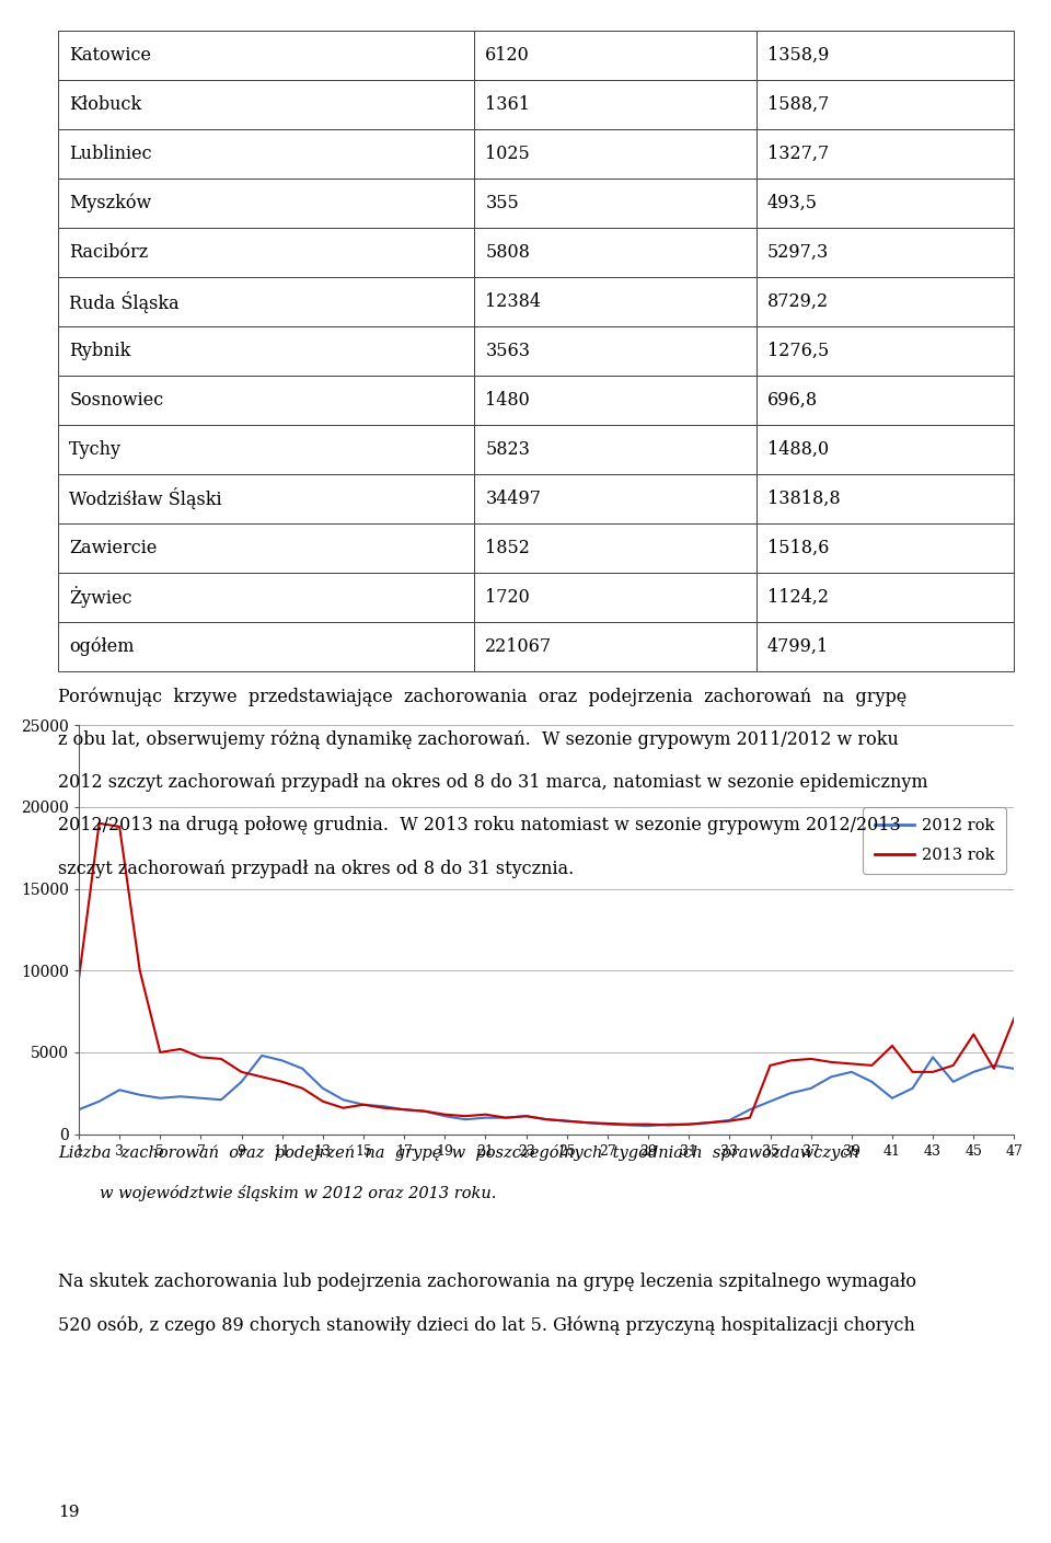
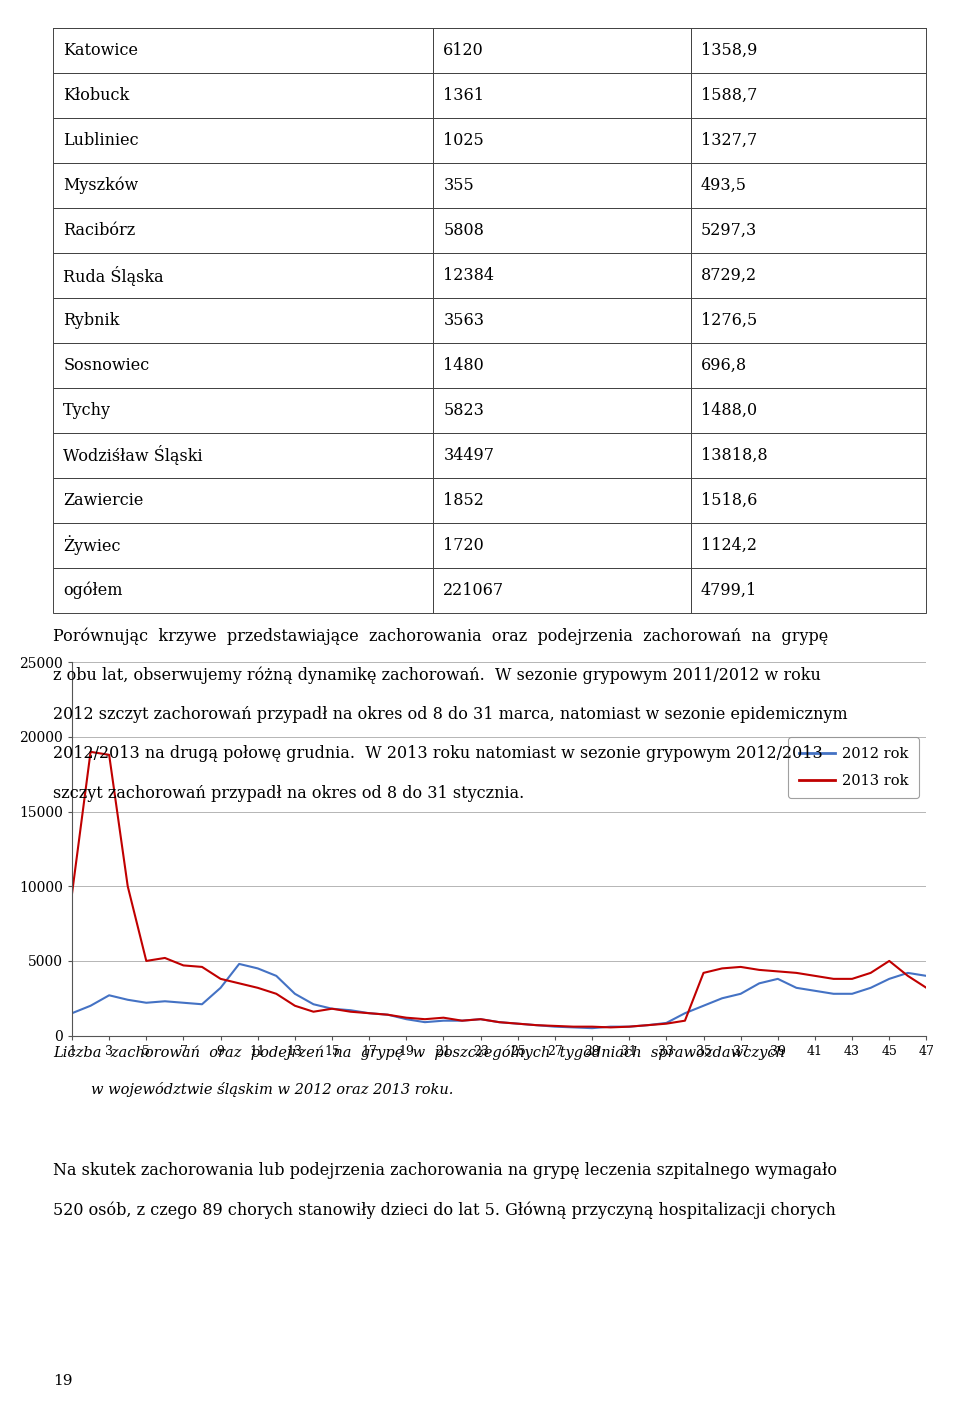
2012 rok/41: 2200 -> 3000
2013 rok/41: 5400 -> 4000
2012 rok/43: 4700 -> 2800
2013 rok/45: 6100 -> 5000
2013 rok/47: 7100 -> 3200
